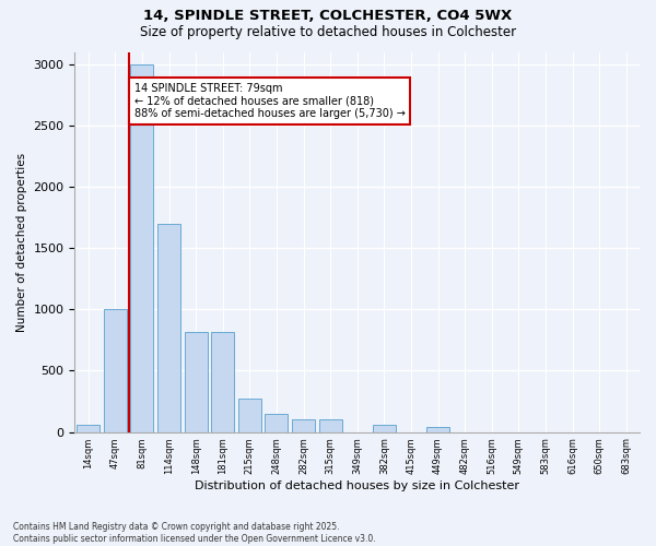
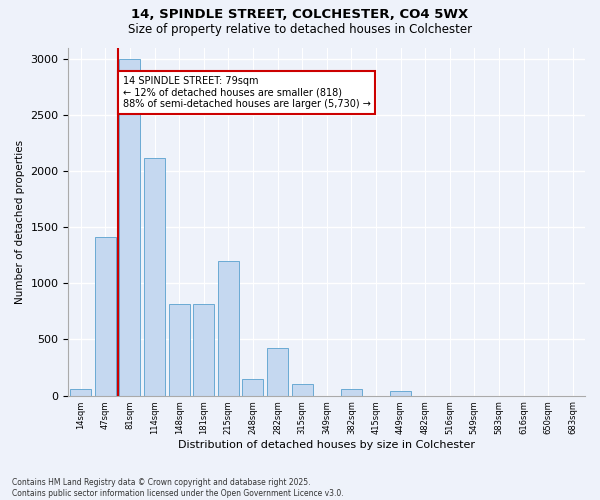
47sqm: 1000 -> 1410
114sqm: 1700 -> 2120
215sqm: 270 -> 1200
282sqm: 100 -> 420
